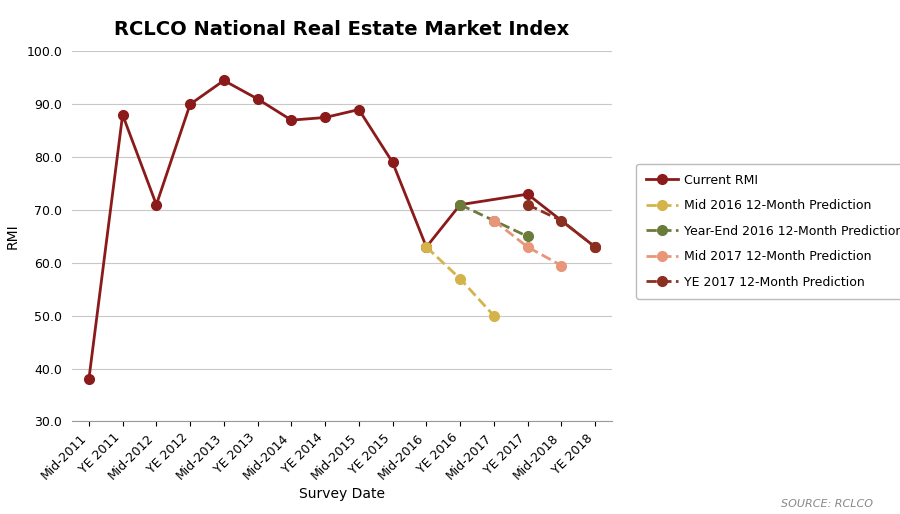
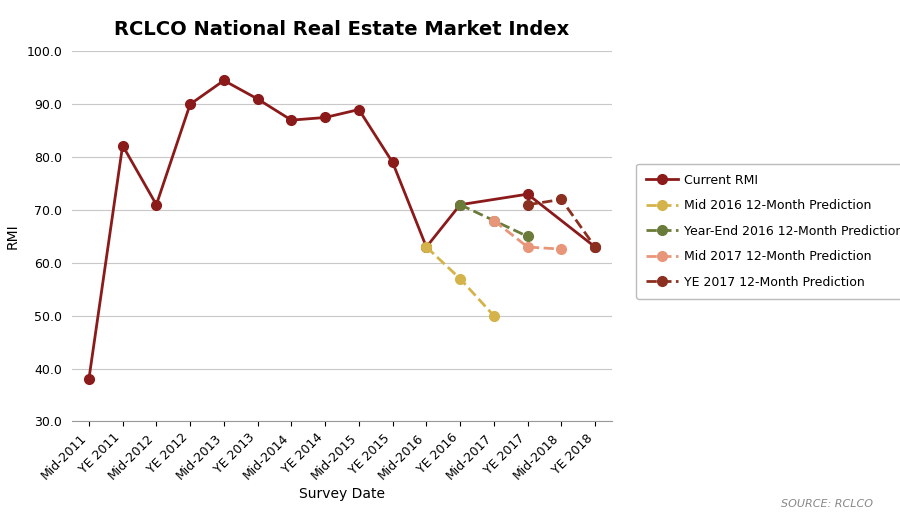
Current RMI/YE 2011: 88.0 -> 82.2
Mid 2017 12-Month Prediction/Mid-2018: 59.5 -> 62.6
YE 2017 12-Month Prediction/Mid-2018: 68 -> 72
